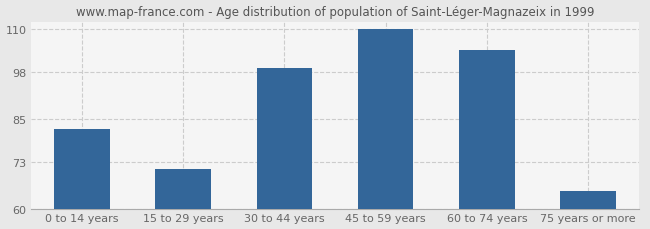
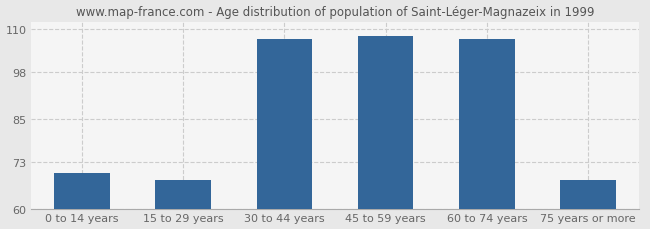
0 to 14 years: 82 -> 70
15 to 29 years: 71 -> 68
30 to 44 years: 99 -> 107
45 to 59 years: 110 -> 108
60 to 74 years: 104 -> 107
75 years or more: 65 -> 68
